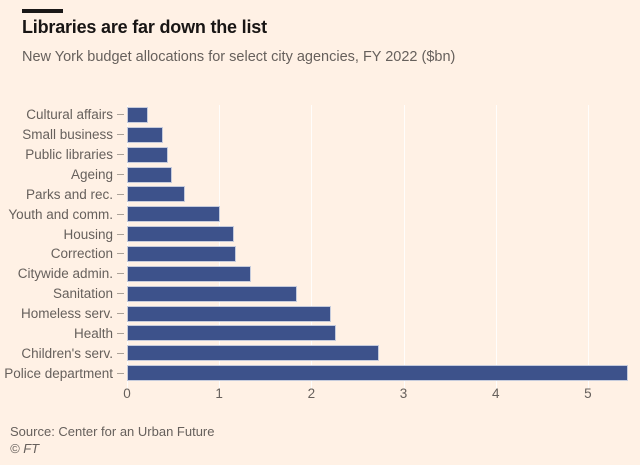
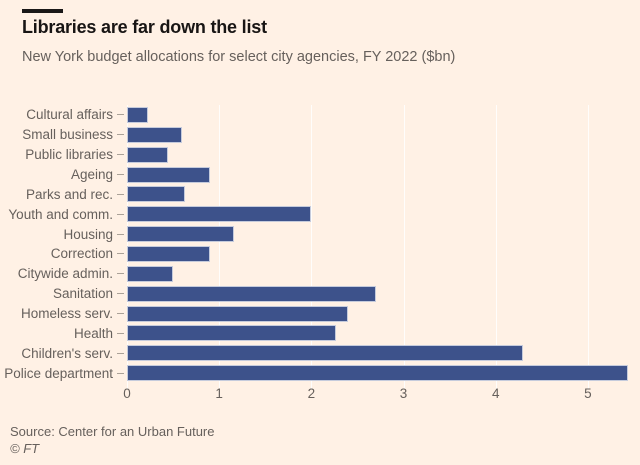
Small business: 0.4 -> 0.6
Ageing: 0.5 -> 0.9
Youth and comm.: 1.0 -> 2.0
Correction: 1.2 -> 0.9
Citywide admin.: 1.4 -> 0.5
Sanitation: 1.8 -> 2.7
Homeless serv.: 2.2 -> 2.4
Children's serv.: 2.7 -> 4.3
